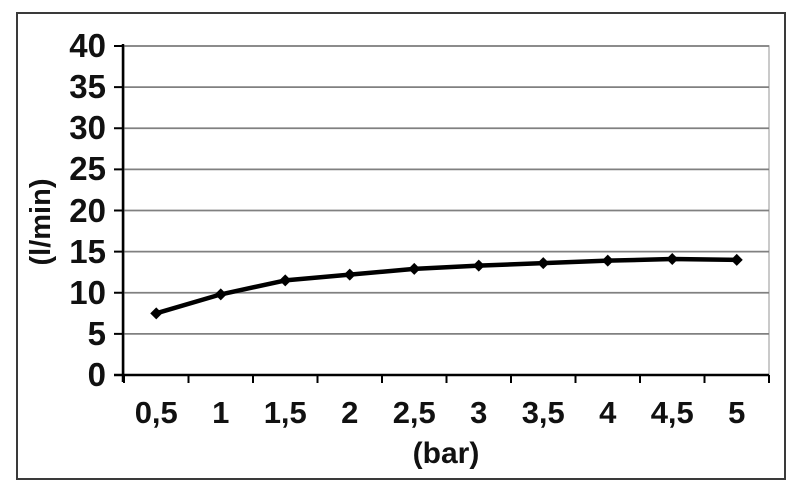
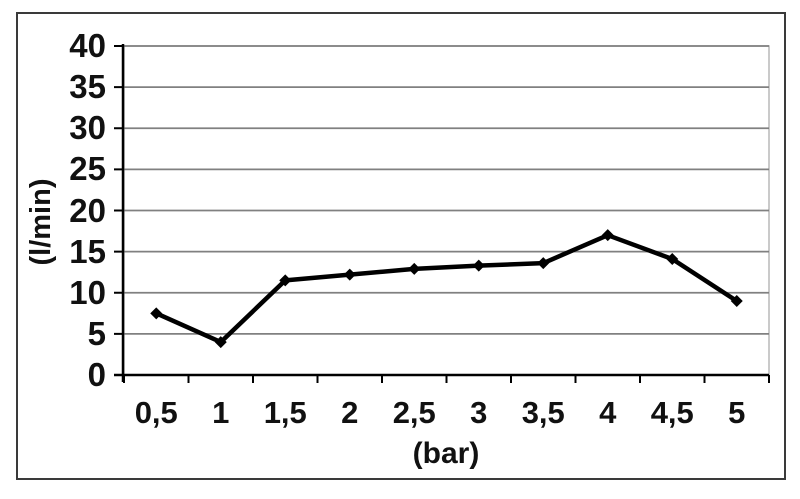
1: 10 -> 4
4: 14 -> 17
5: 14 -> 9
